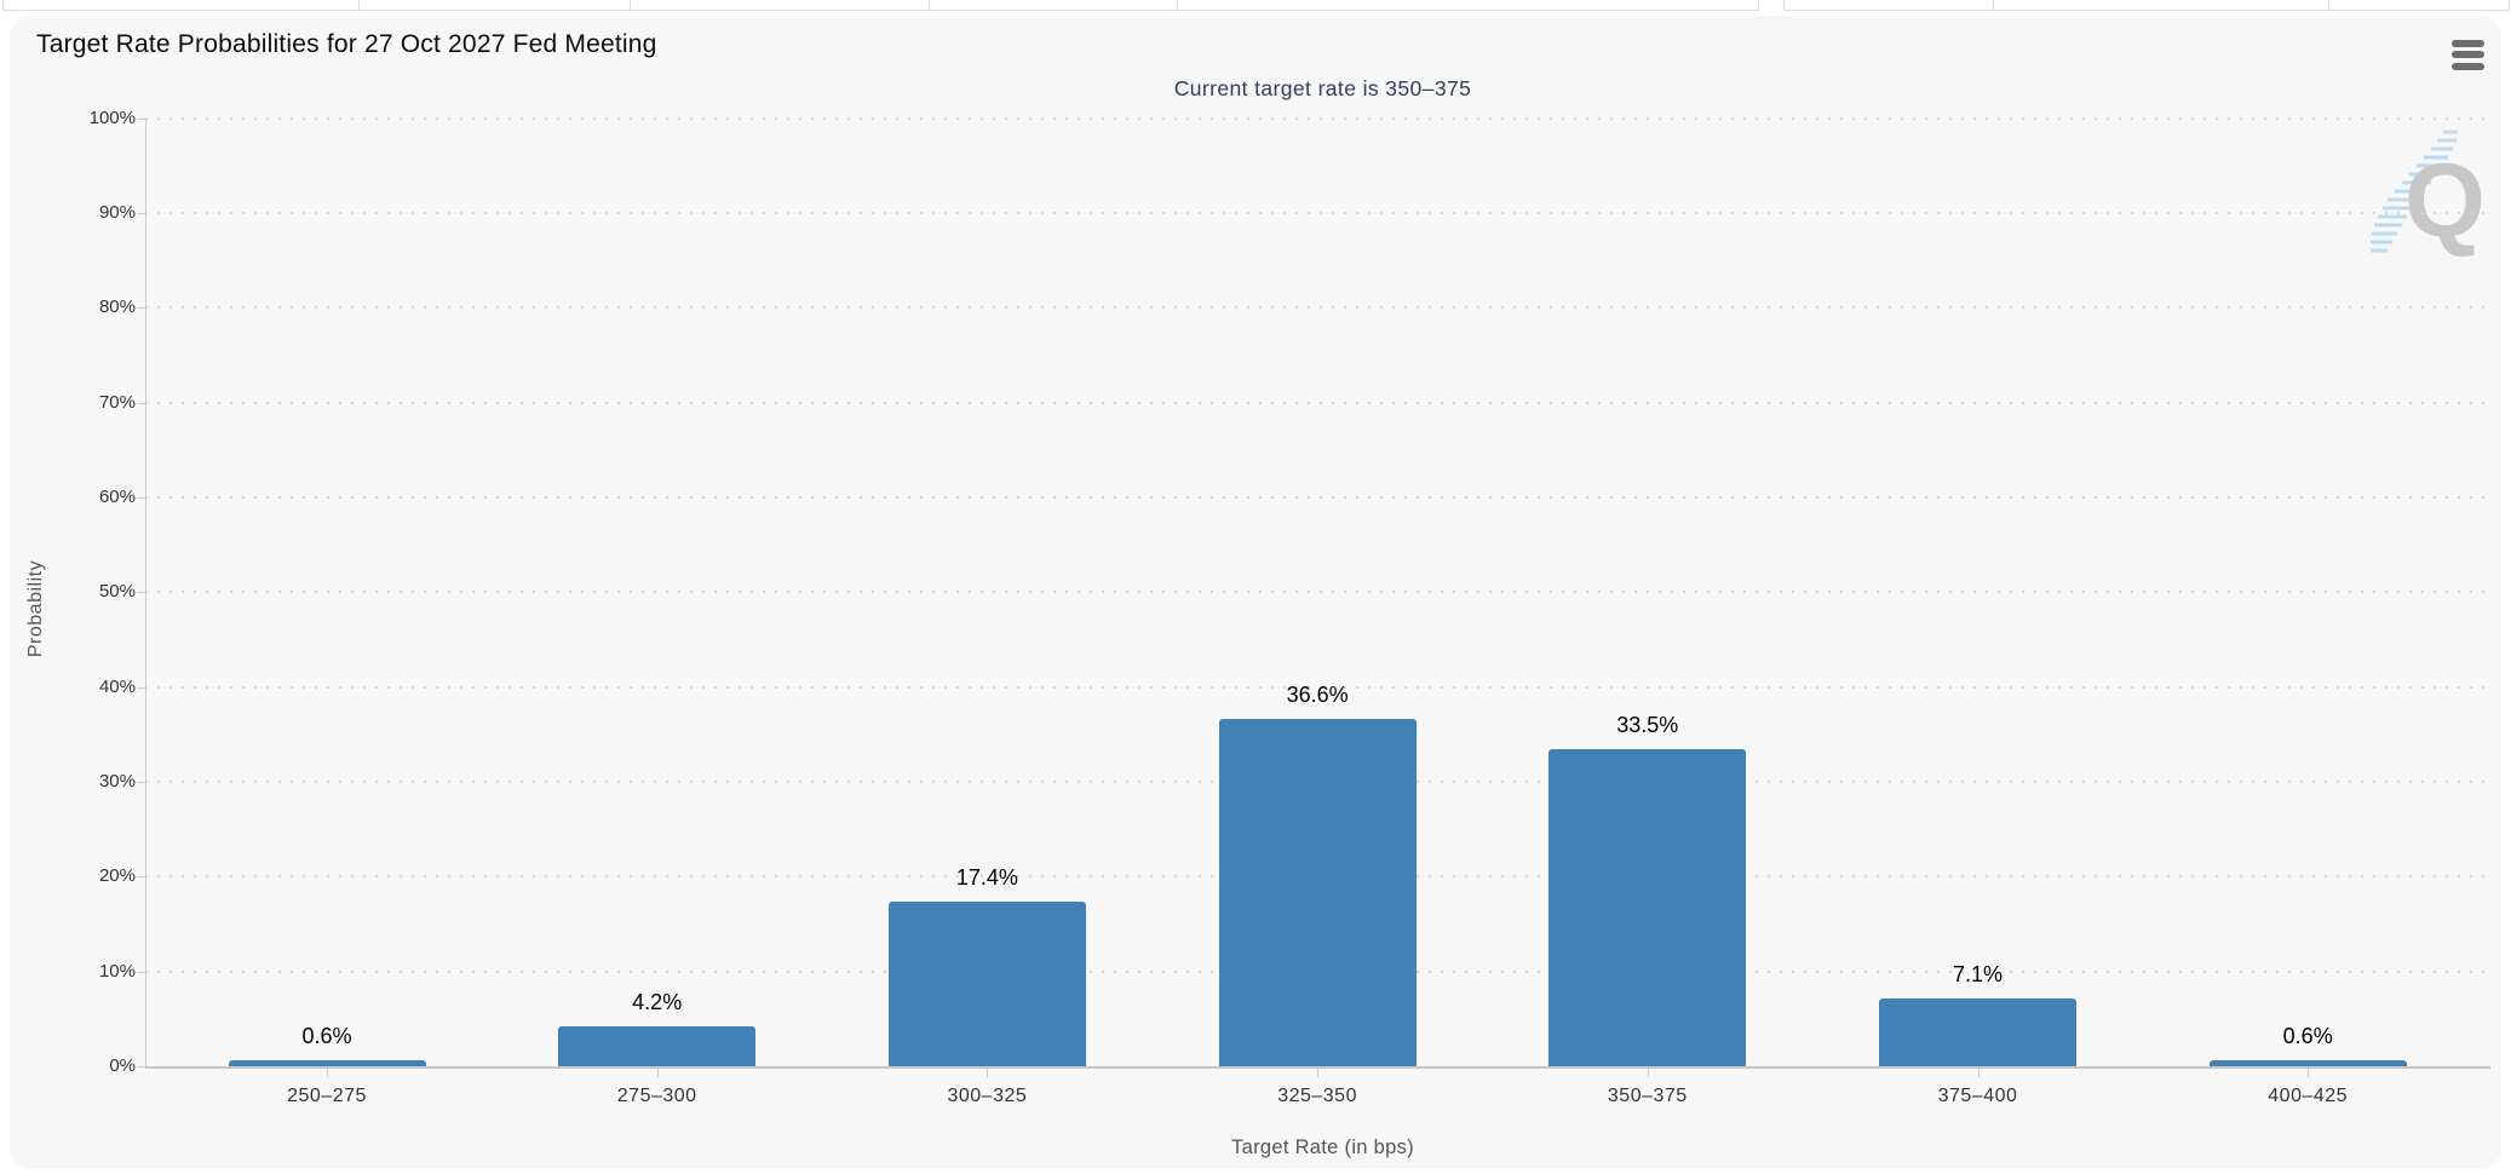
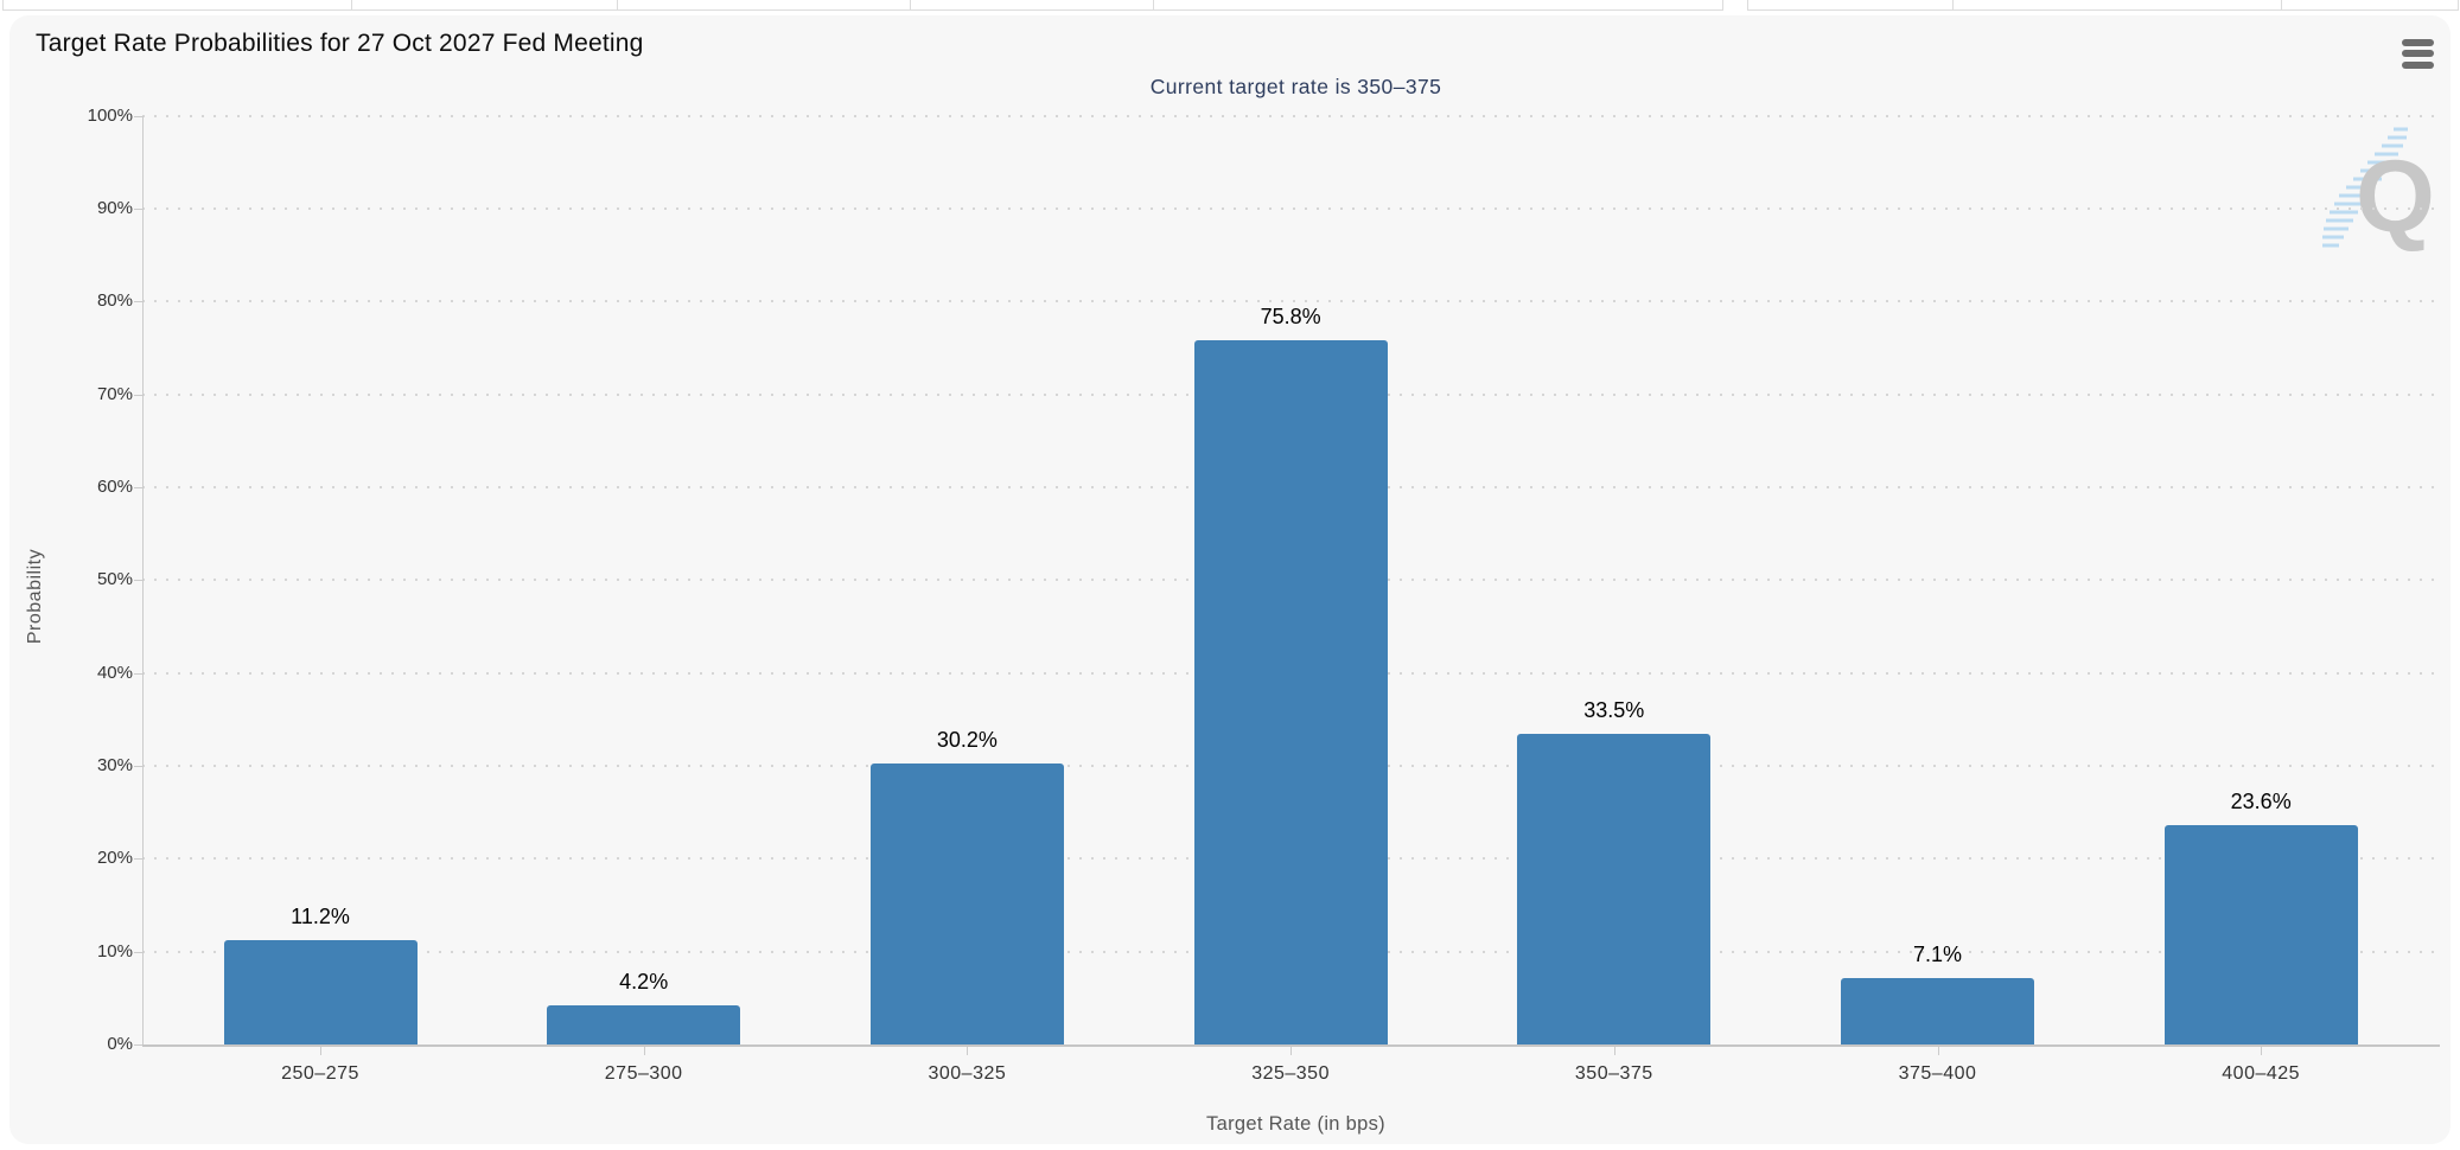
250–275: 0.6% -> 11.2%
300–325: 17.4% -> 30.2%
325–350: 36.6% -> 75.8%
400–425: 0.6% -> 23.6%
